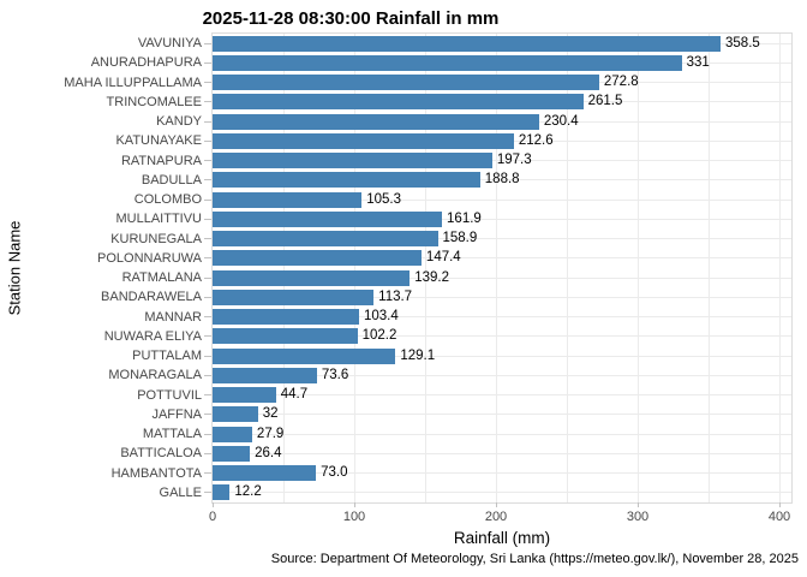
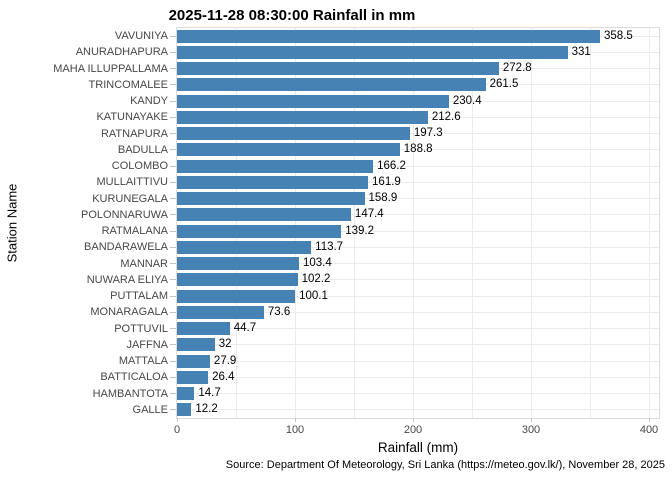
COLOMBO: 105.3 -> 166.2
PUTTALAM: 129.1 -> 100.1
HAMBANTOTA: 73.0 -> 14.7
